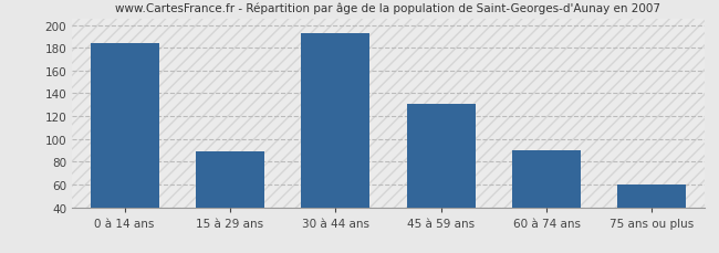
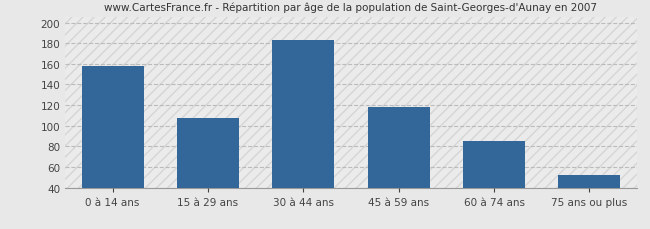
0 à 14 ans: 184 -> 158
15 à 29 ans: 89 -> 107
30 à 44 ans: 193 -> 183
45 à 59 ans: 131 -> 118
60 à 74 ans: 90 -> 85
75 ans ou plus: 60 -> 52
